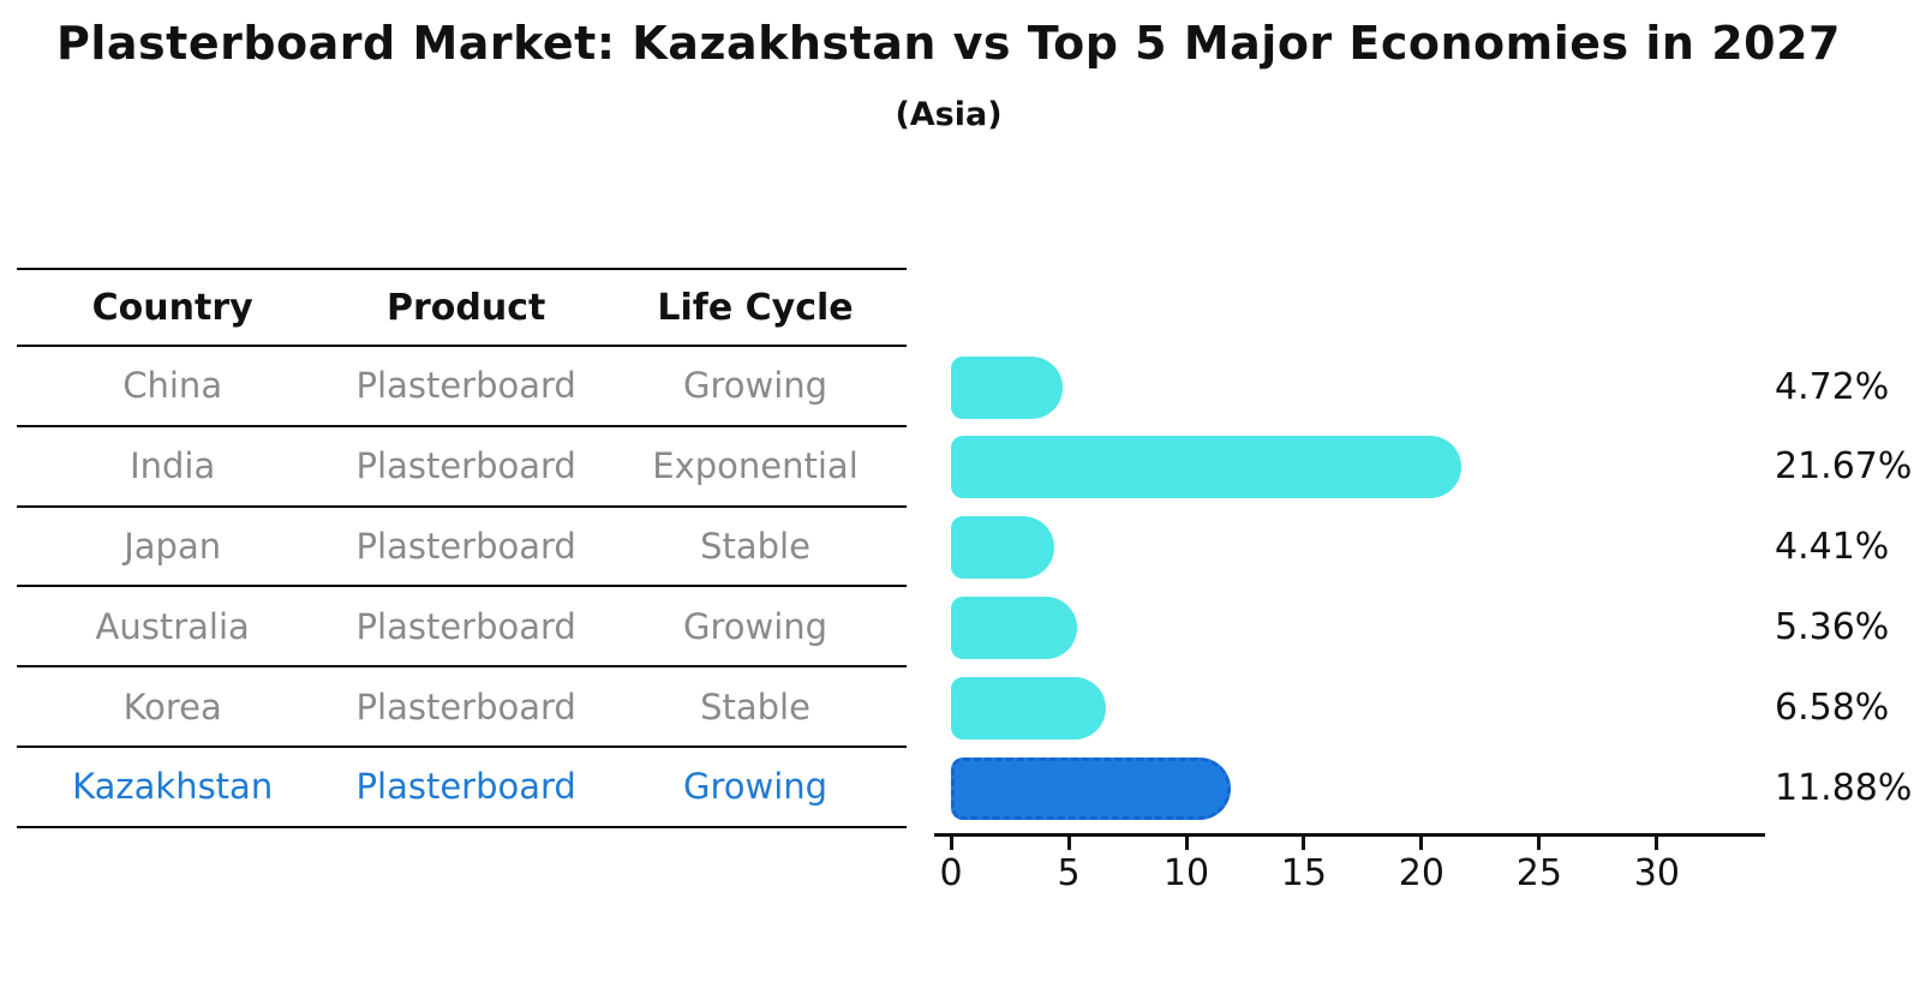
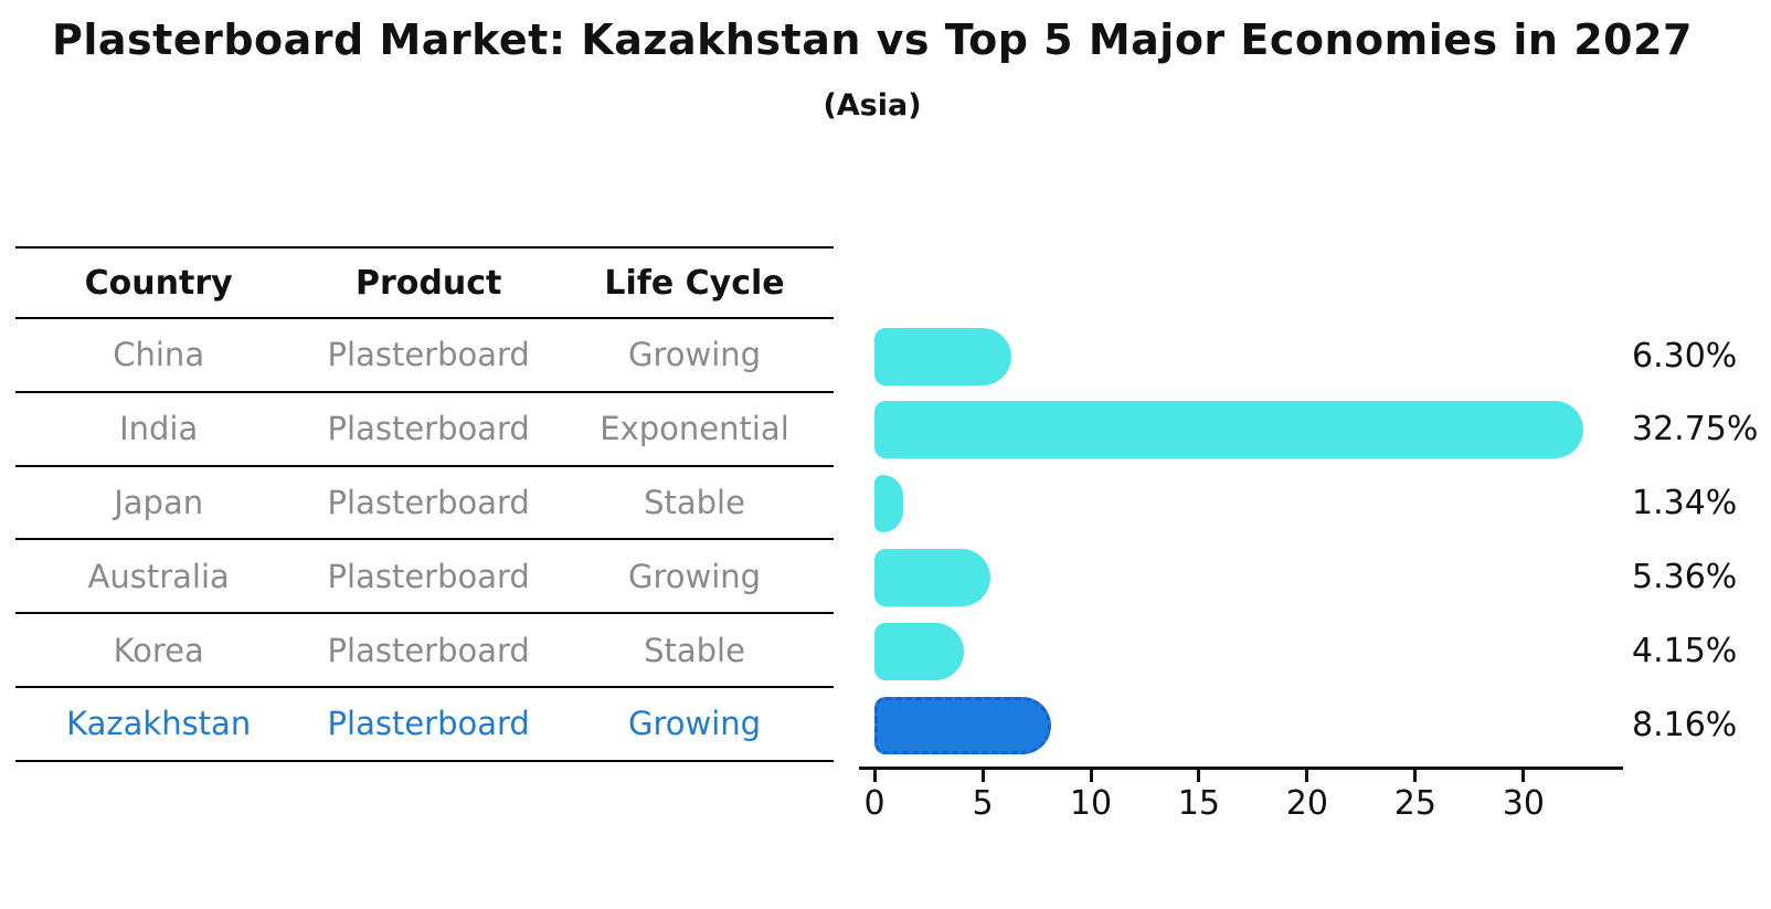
China: 4.72% -> 6.30%
India: 21.67% -> 32.75%
Japan: 4.41% -> 1.34%
Korea: 6.58% -> 4.15%
Kazakhstan: 11.88% -> 8.16%
